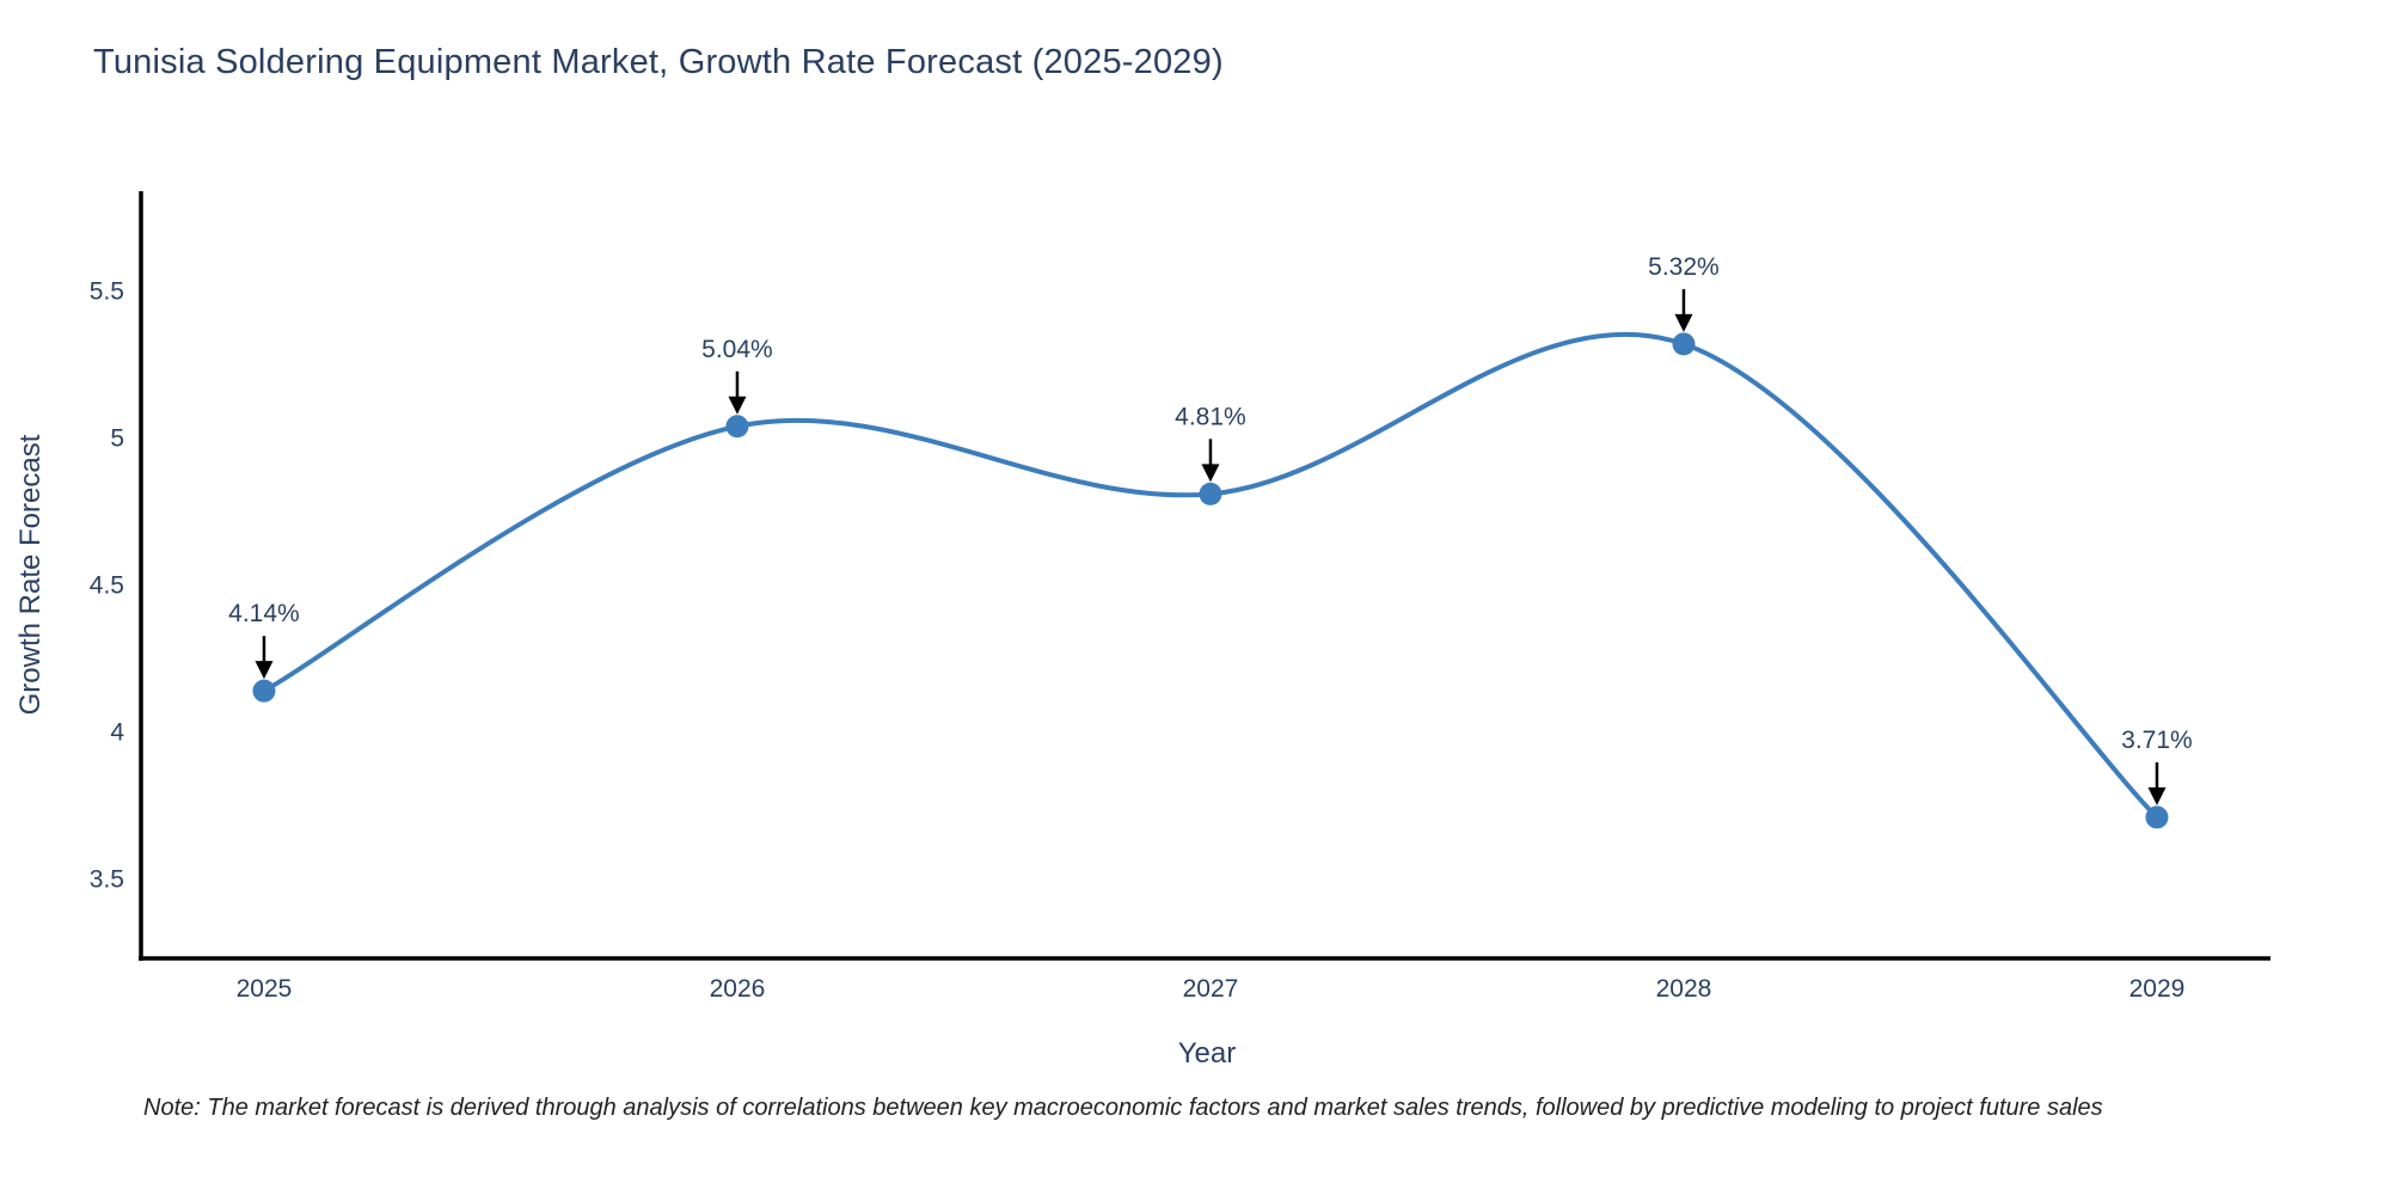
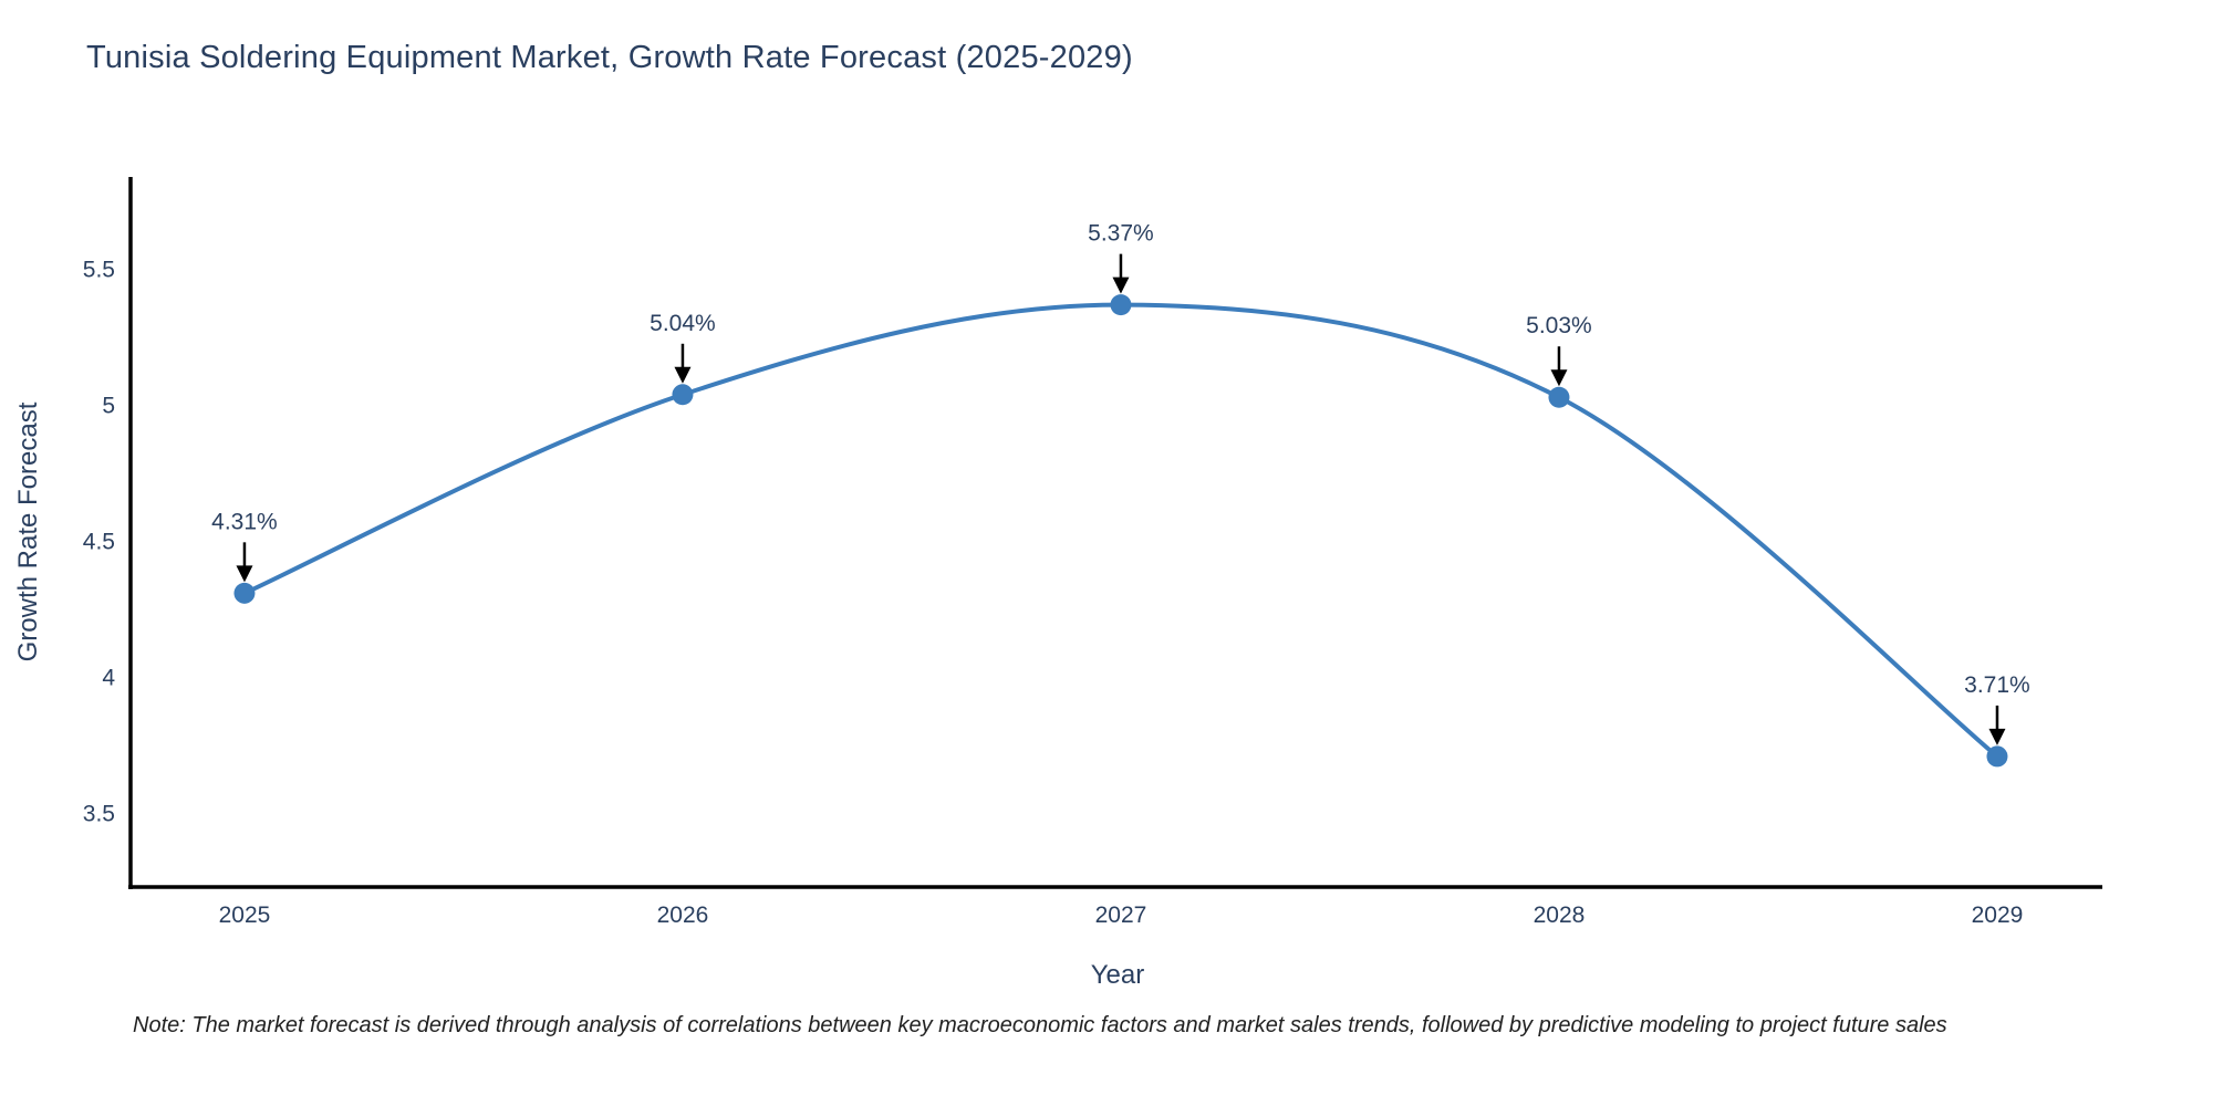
2025: 4.14% -> 4.31%
2027: 4.81% -> 5.37%
2028: 5.32% -> 5.03%
